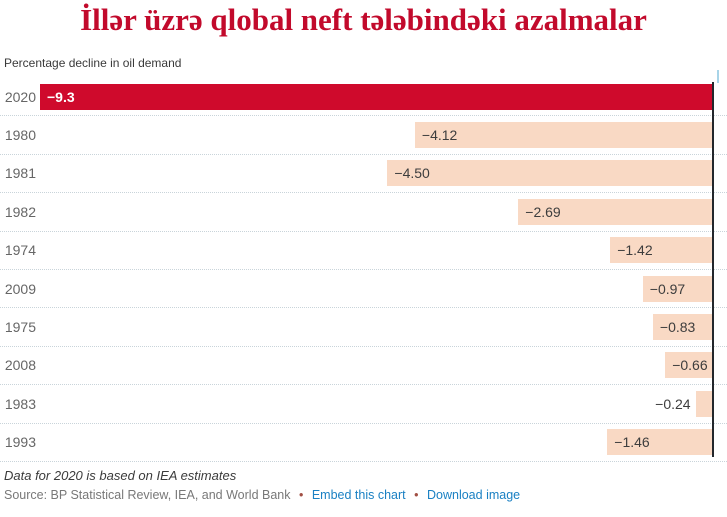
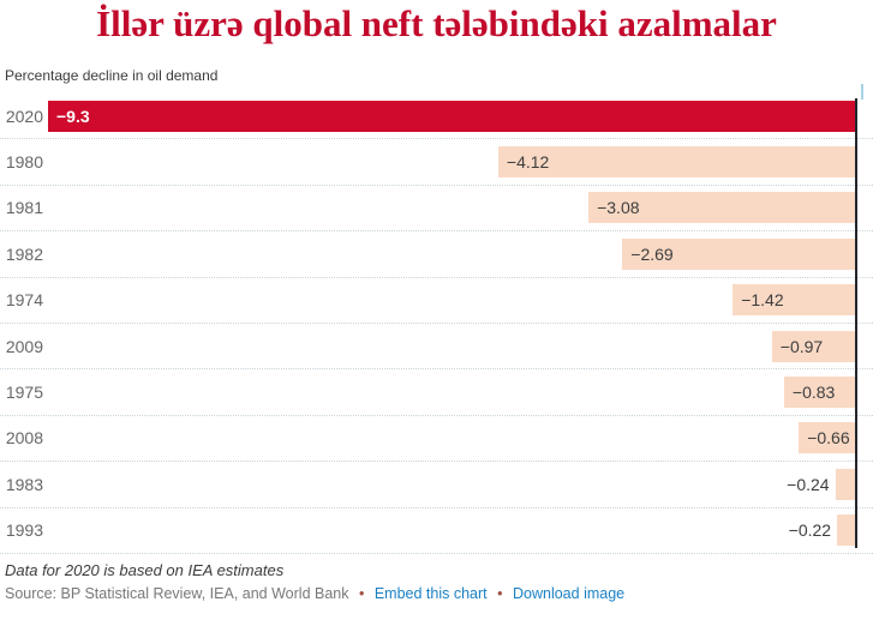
1981: −4.50 -> −3.08
1993: −1.46 -> −0.22
